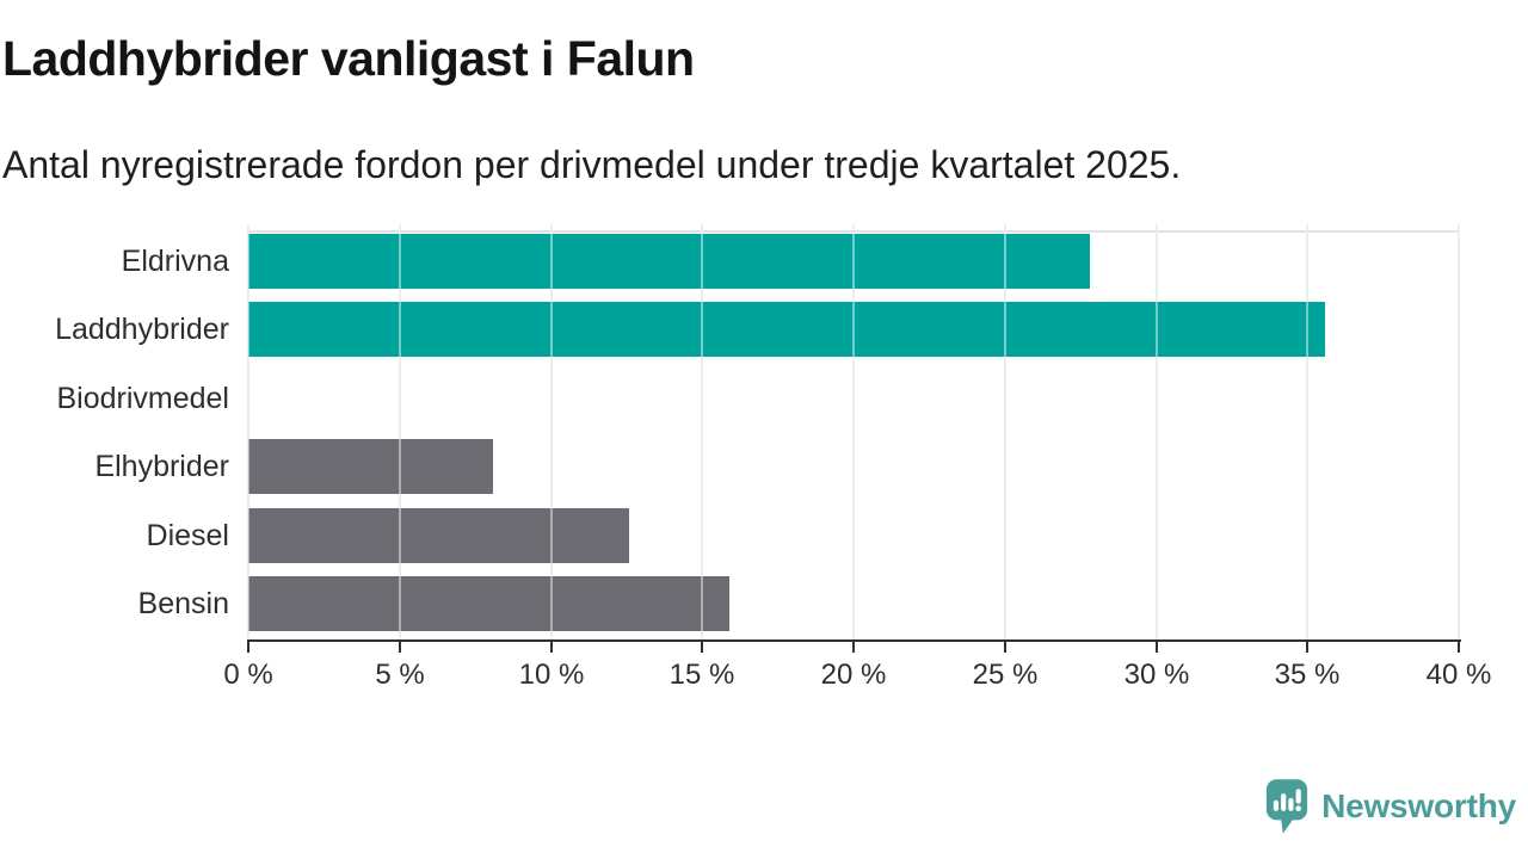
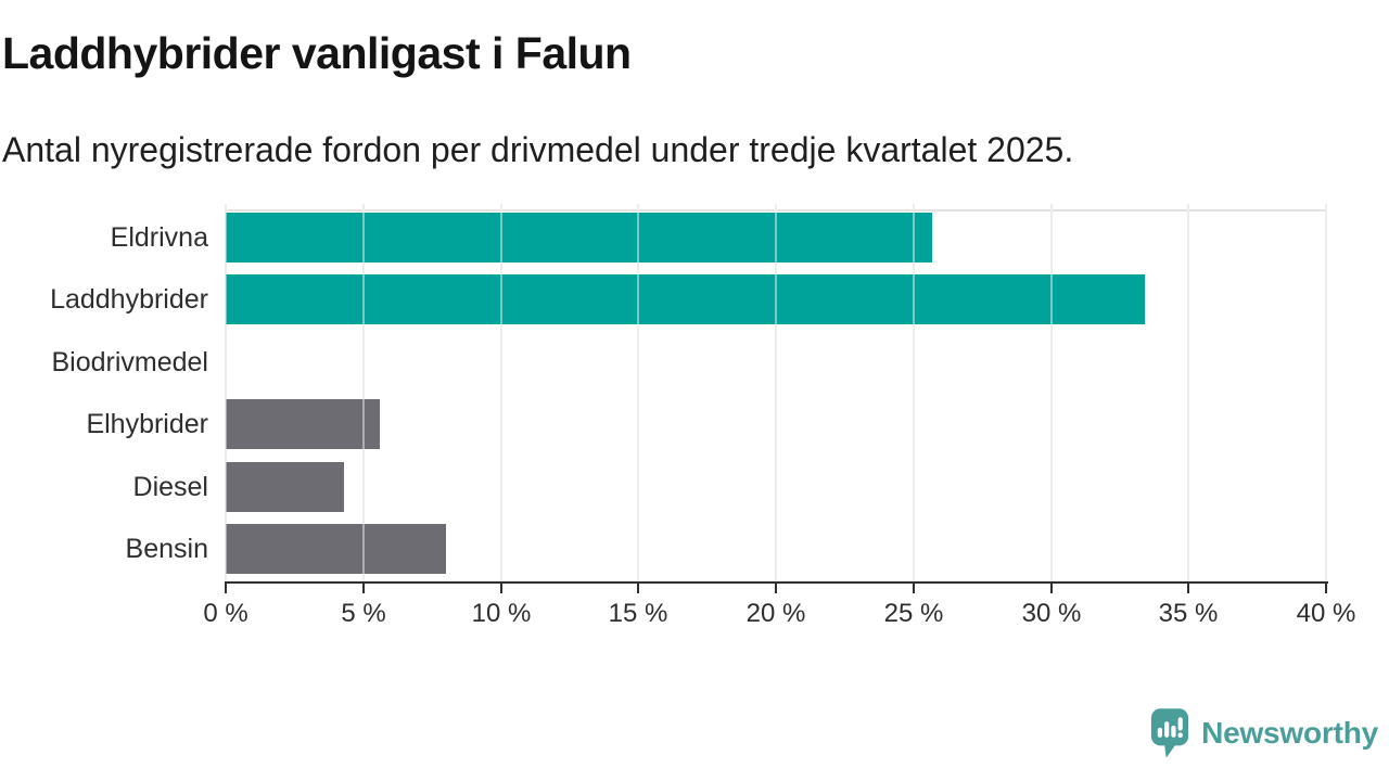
Eldrivna: 27.8% -> 25.7%
Laddhybrider: 35.6% -> 33.4%
Elhybrider: 8.1% -> 5.6%
Diesel: 12.6% -> 4.3%
Bensin: 15.9% -> 8.0%
